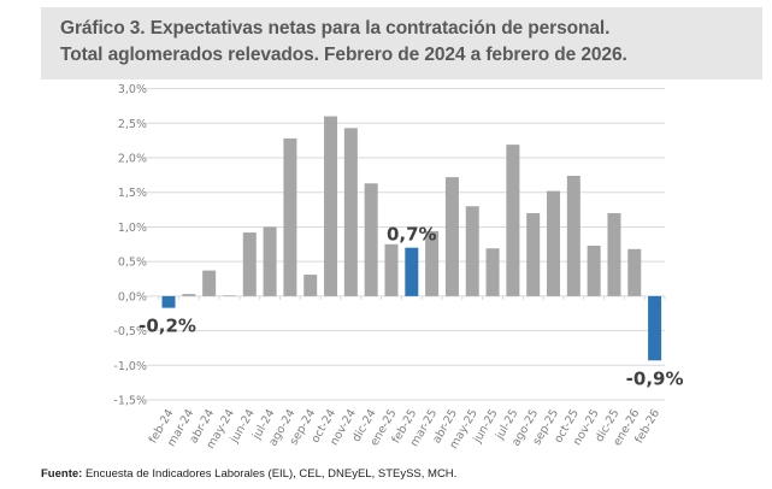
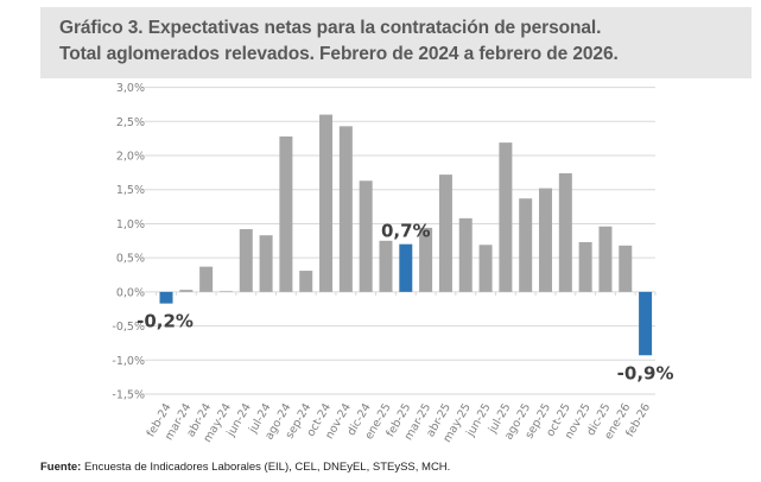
jul-24: 1,0% -> 0,8%
may-25: 1,3% -> 1,1%
ago-25: 1,2% -> 1,4%
dic-25: 1,2% -> 1,0%
